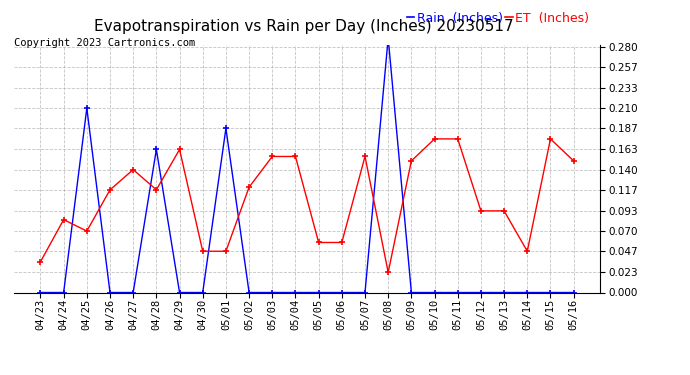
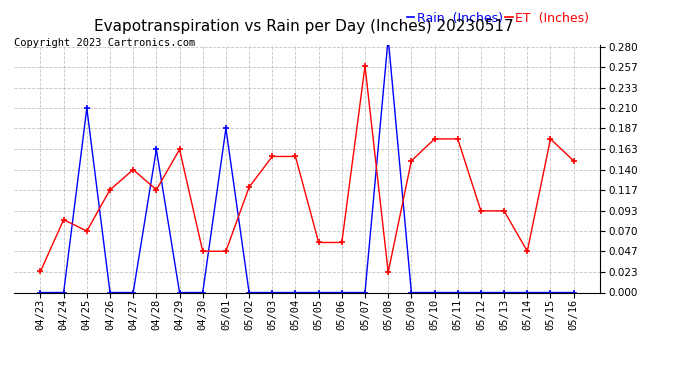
ET (Inches)/04/23: 0.035 -> 0.024
ET (Inches)/05/07: 0.155 -> 0.258
